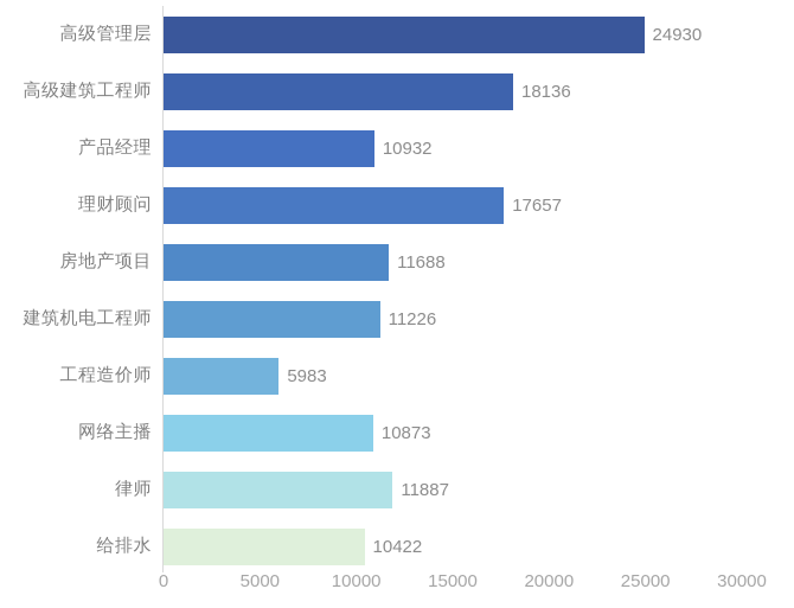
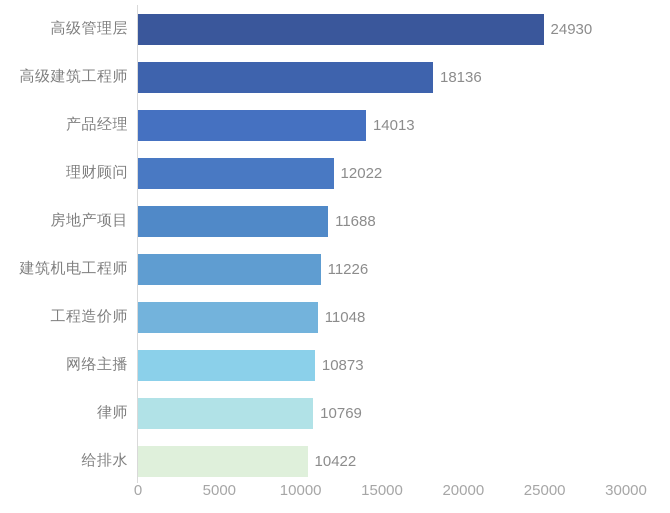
产品经理: 10932 -> 14013
理财顾问: 17657 -> 12022
工程造价师: 5983 -> 11048
律师: 11887 -> 10769
